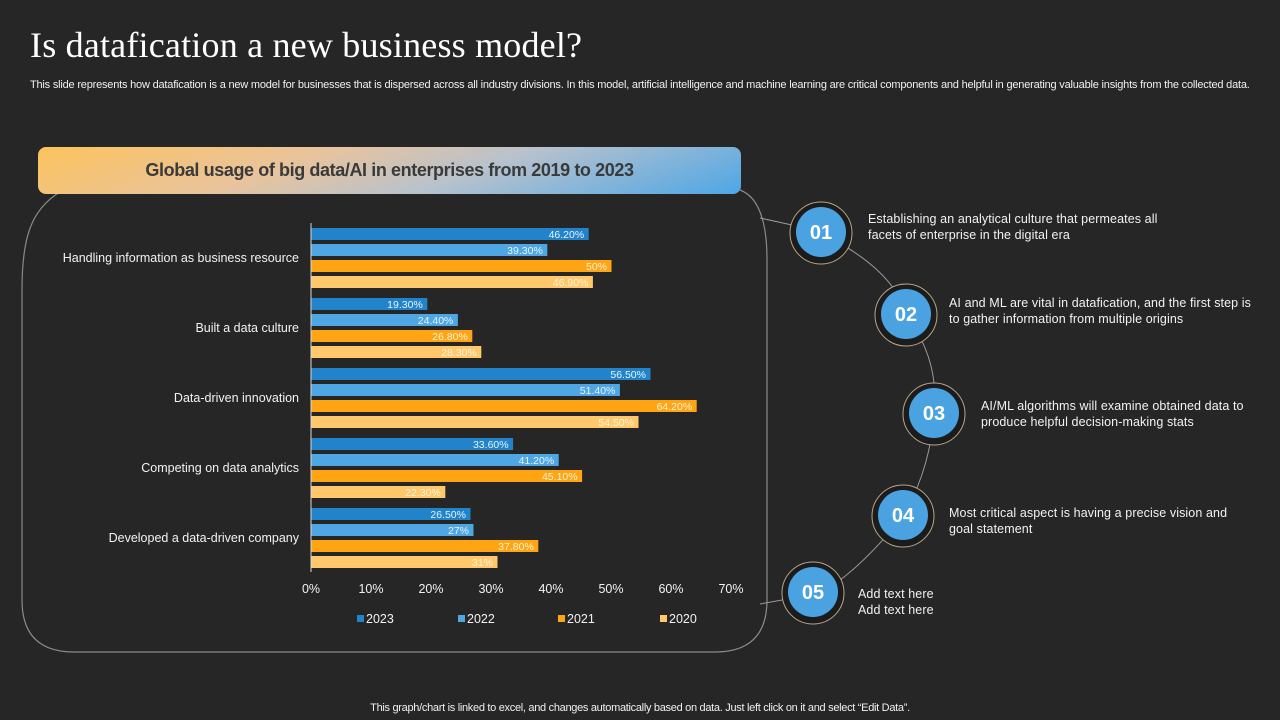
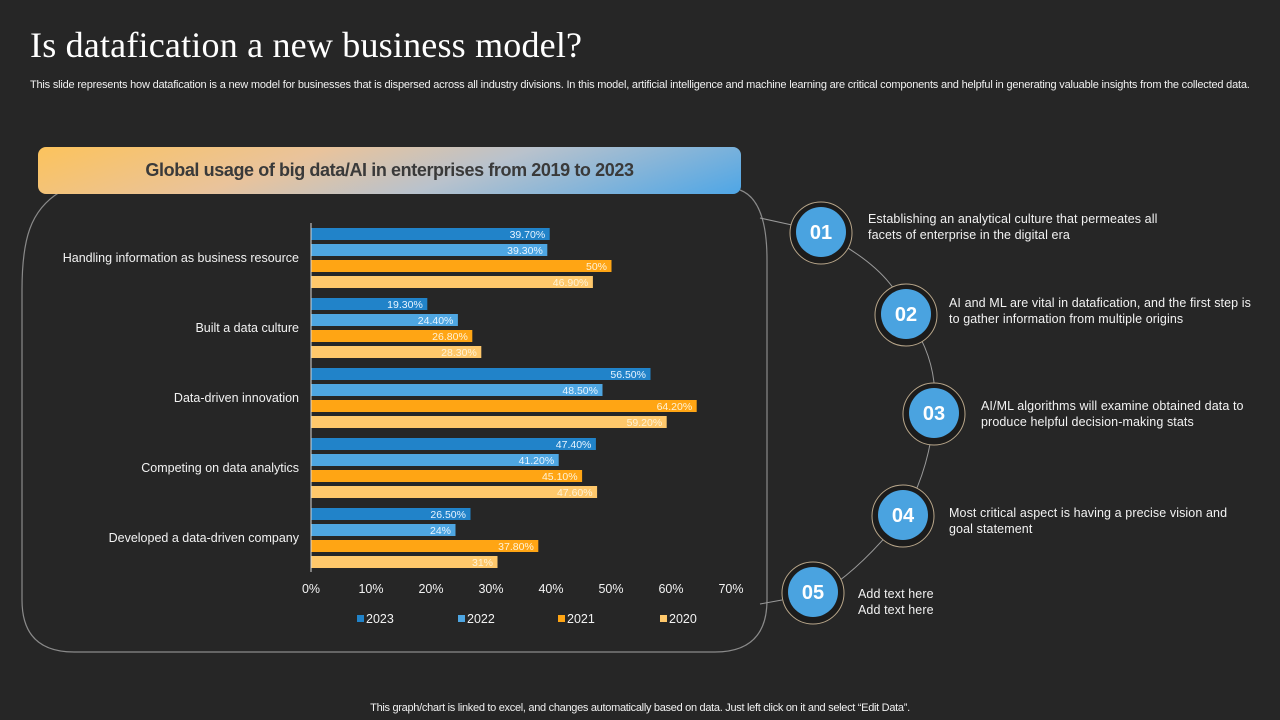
2023/Handling information as business resource: 46.20% -> 39.70%
2022/Data-driven innovation: 51.40% -> 48.50%
2020/Data-driven innovation: 54.50% -> 59.20%
2023/Competing on data analytics: 33.60% -> 47.40%
2020/Competing on data analytics: 22.30% -> 47.60%
2022/Developed a data-driven company: 27% -> 24%
